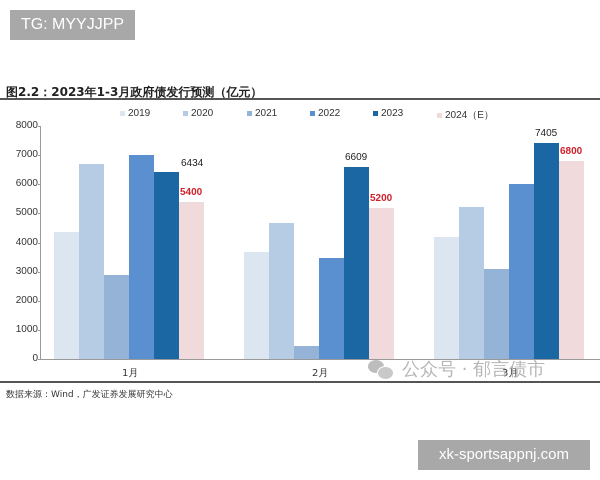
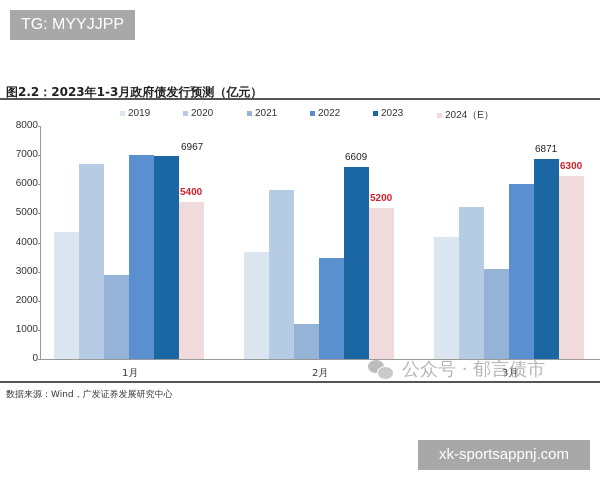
2023/1月: 6434 -> 6967
2020/2月: 4700 -> 5800
2021/2月: 400 -> 1200
2023/3月: 7405 -> 6871
2024（E）/3月: 6800 -> 6300
